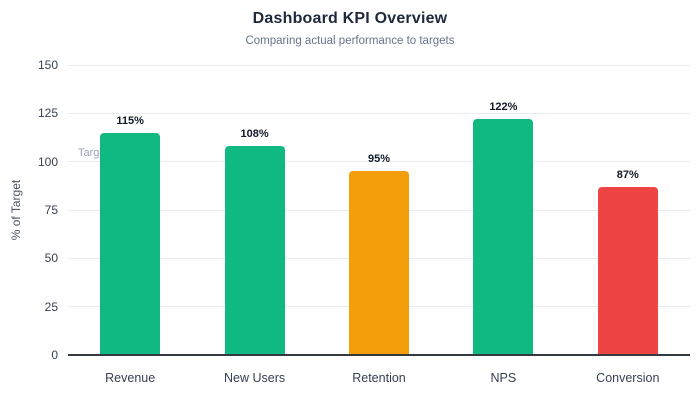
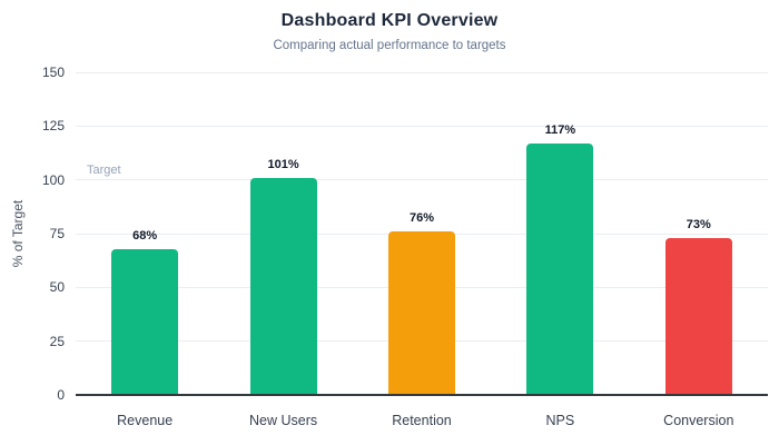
Revenue: 115% -> 68%
New Users: 108% -> 101%
Retention: 95% -> 76%
NPS: 122% -> 117%
Conversion: 87% -> 73%
